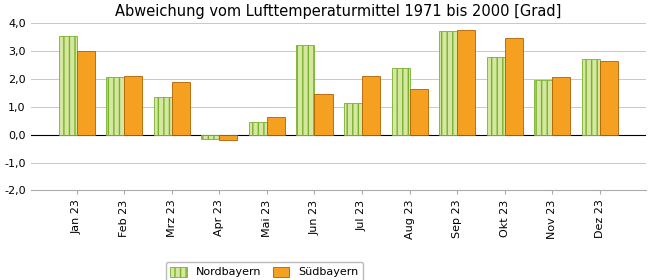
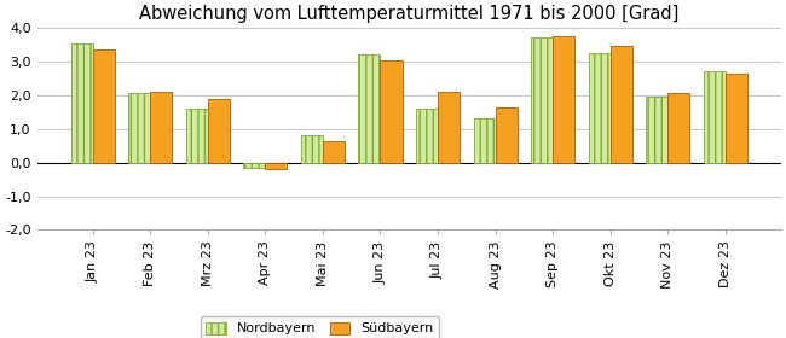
Südbayern/Jan 23: 3,00 -> 3,35
Nordbayern/Mrz 23: 1,35 -> 1,60
Nordbayern/Mai 23: 0,45 -> 0,80
Südbayern/Jun 23: 1,45 -> 3,05
Nordbayern/Jul 23: 1,15 -> 1,60
Nordbayern/Aug 23: 2,40 -> 1,30
Nordbayern/Okt 23: 2,80 -> 3,25
